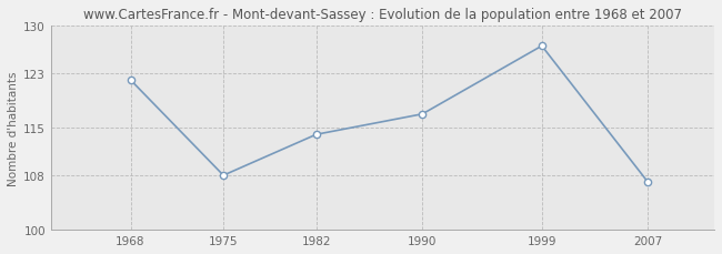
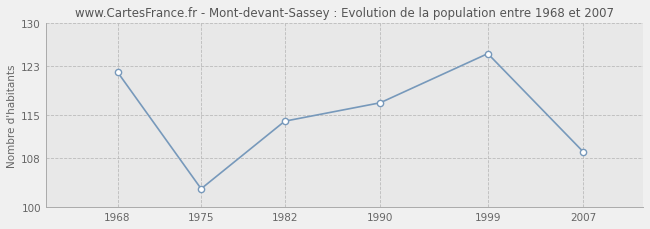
1975: 108 -> 103
1999: 127 -> 125
2007: 107 -> 109
